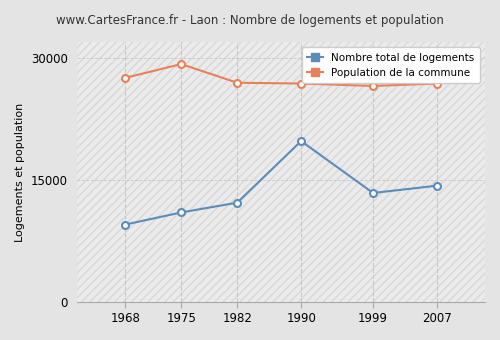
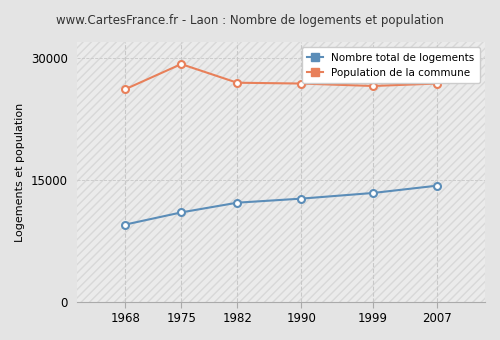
Population de la commune/1968: 27600 -> 26200
Nombre total de logements/1990: 19800 -> 12700
